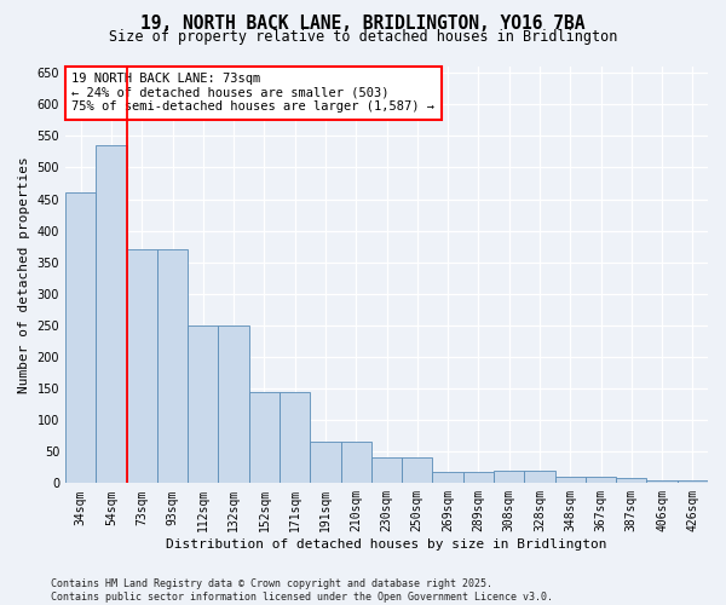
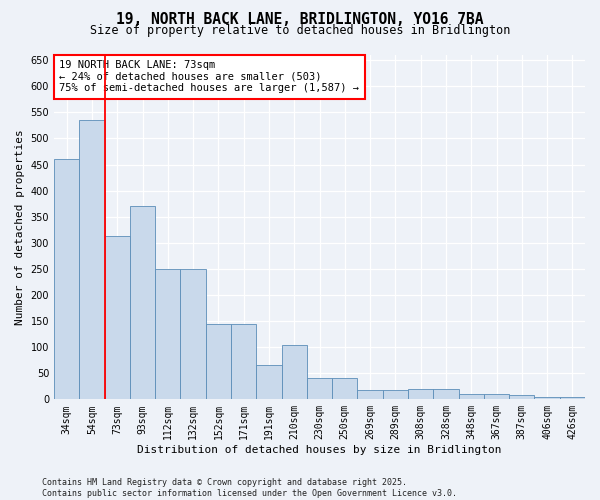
73sqm: 370 -> 314
210sqm: 65 -> 104
